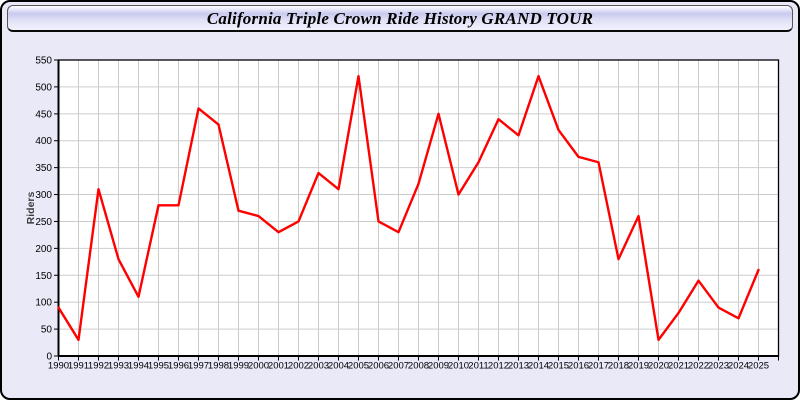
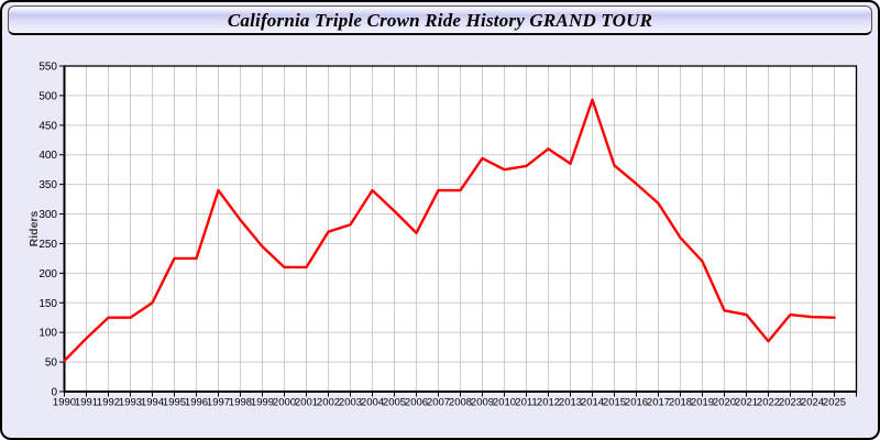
1990: 90 -> 50
1991: 30 -> 90
1992: 310 -> 120
1993: 180 -> 120
1994: 110 -> 150
1995: 280 -> 220
1996: 280 -> 220
1997: 460 -> 340
1998: 430 -> 290
1999: 270 -> 240
2000: 260 -> 210
2001: 230 -> 210
2002: 250 -> 270
2003: 340 -> 280
2004: 310 -> 340
2005: 520 -> 300
2006: 250 -> 270
2007: 230 -> 340
2008: 320 -> 340
2009: 450 -> 390
2010: 300 -> 380
2011: 360 -> 380
2012: 440 -> 410
2013: 410 -> 380
2014: 520 -> 490
2015: 420 -> 380
2016: 370 -> 350
2017: 360 -> 320
2018: 180 -> 260
2019: 260 -> 220
2020: 30 -> 140
2021: 80 -> 130
2022: 140 -> 80
2023: 90 -> 130
2024: 70 -> 130
2025: 160 -> 120
